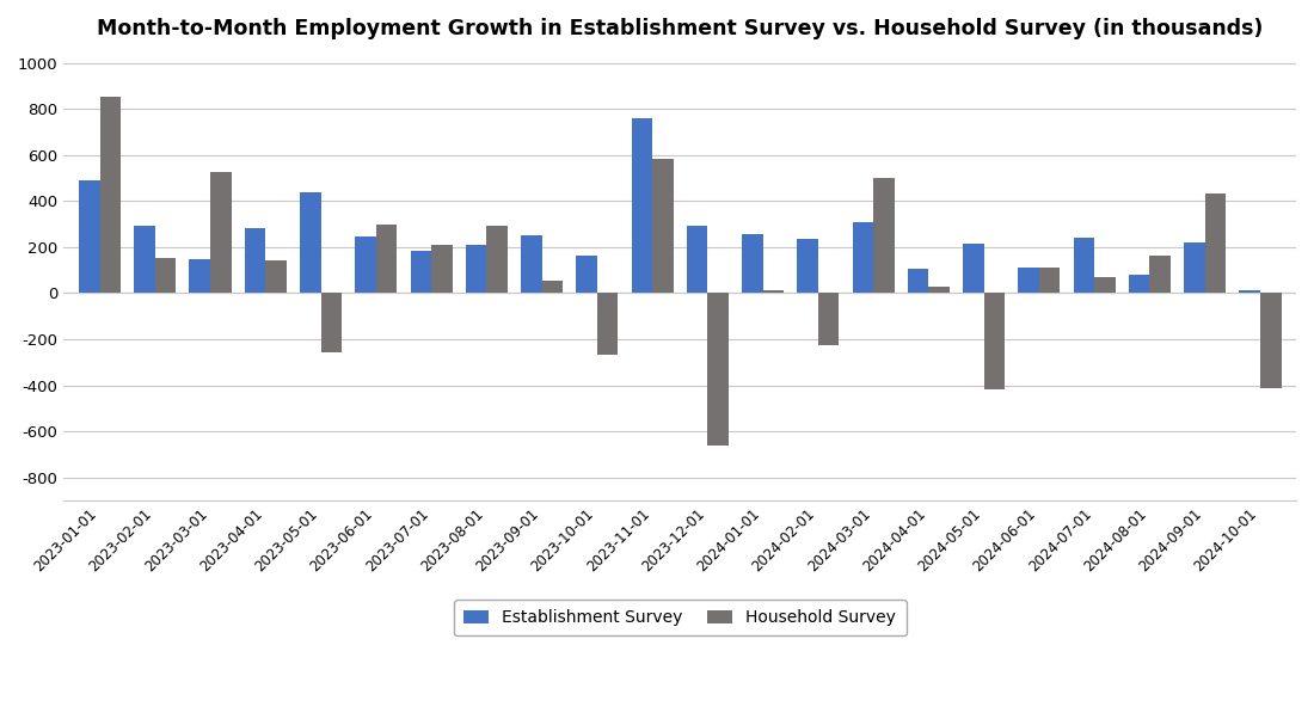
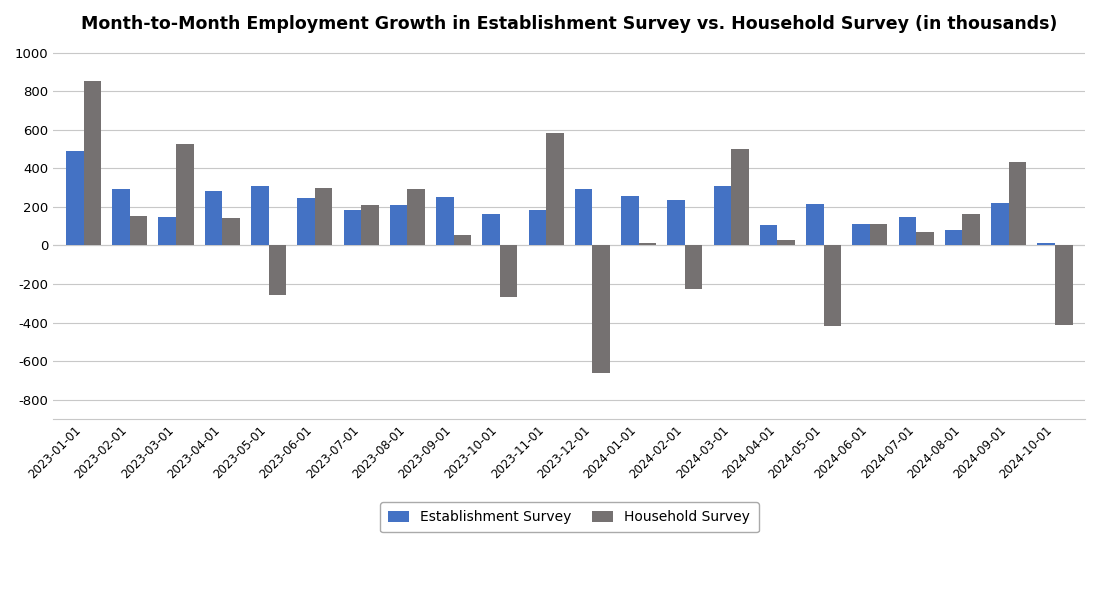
Establishment Survey/2023-05-01: 440 -> 310
Establishment Survey/2023-11-01: 760 -> 180
Establishment Survey/2024-07-01: 240 -> 140
